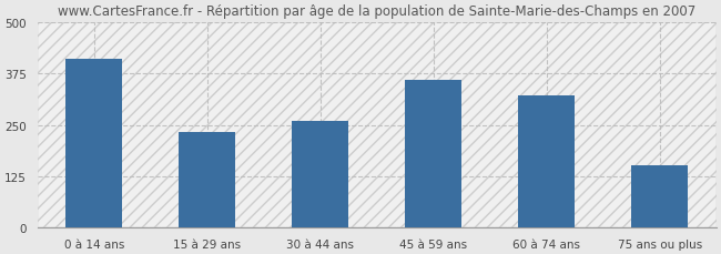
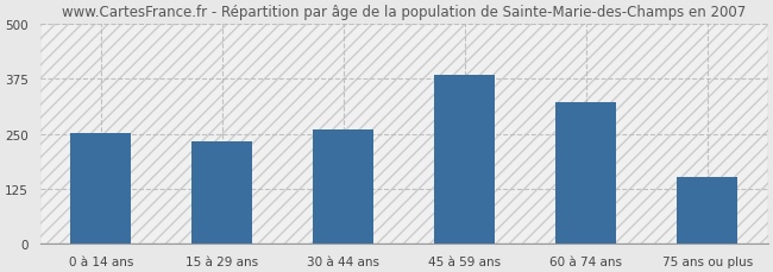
0 à 14 ans: 410 -> 251
45 à 59 ans: 360 -> 385
